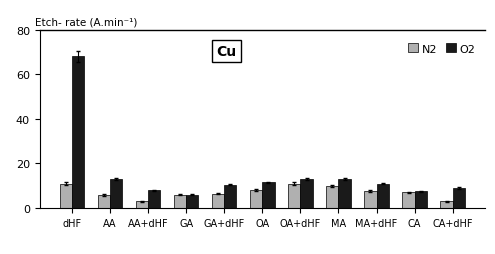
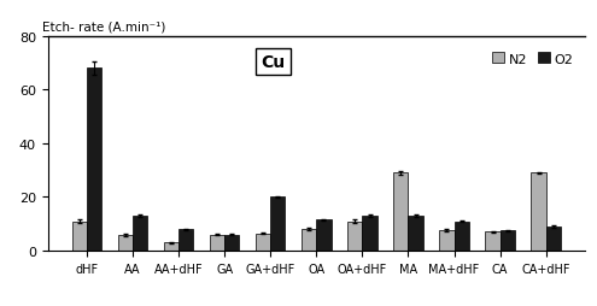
O2/GA+dHF: 10.5 -> 20.0
N2/MA: 10.0 -> 29.0
N2/CA+dHF: 3.0 -> 29.0
